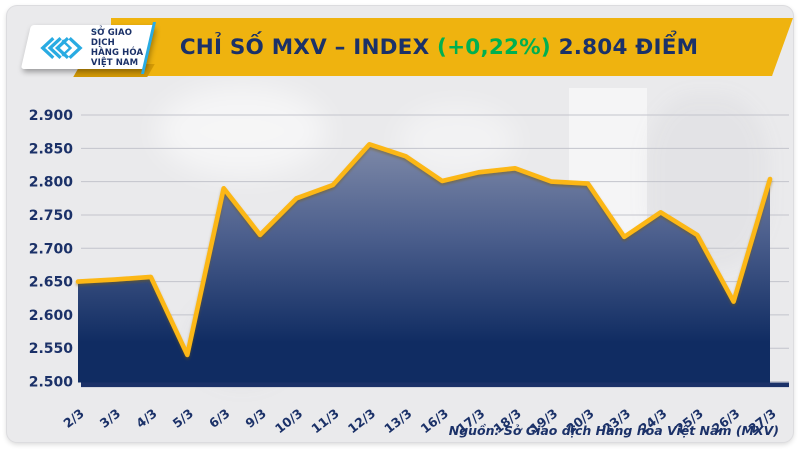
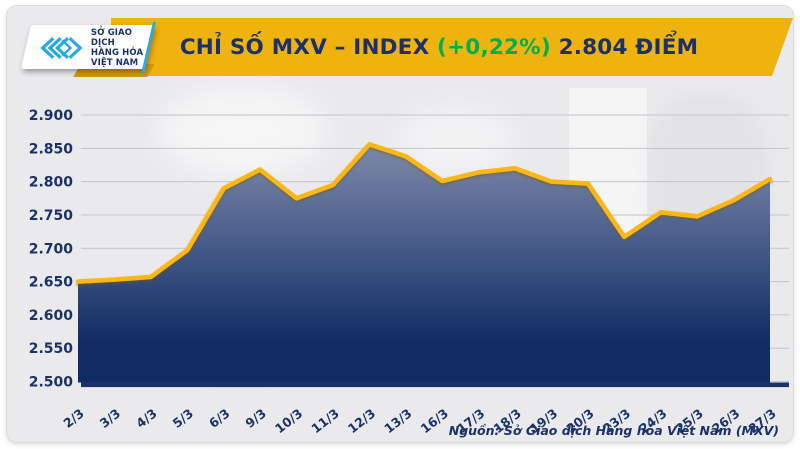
5/3: 2540 -> 2700
9/3: 2720 -> 2820
25/3: 2720 -> 2750
26/3: 2620 -> 2770
